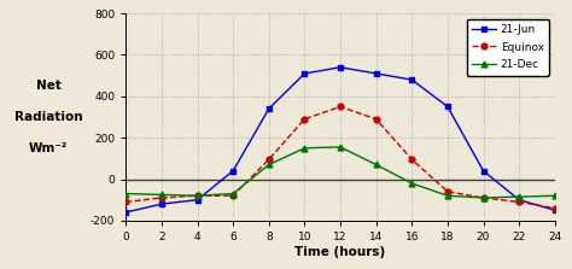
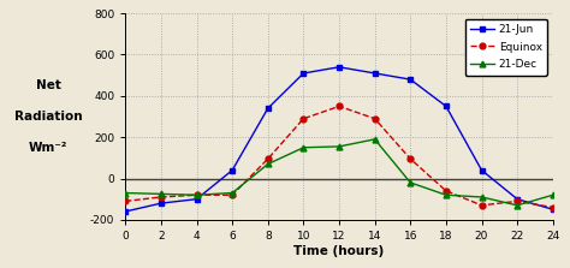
21-Dec/14: 70 -> 190
Equinox/20: -90 -> -130
21-Dec/22: -80 -> -130
